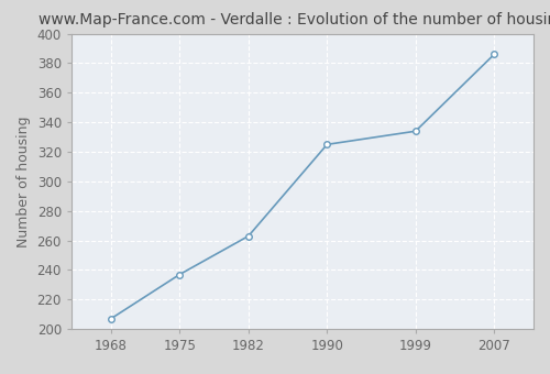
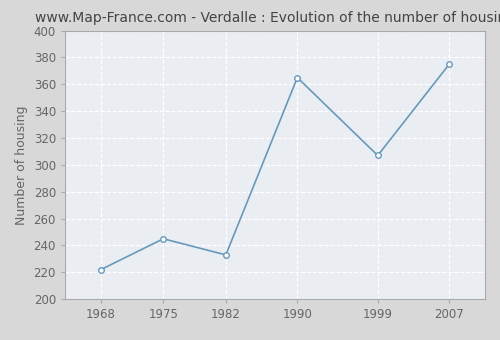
1968: 207 -> 222
1975: 237 -> 245
1982: 263 -> 233
1990: 325 -> 365
1999: 334 -> 307
2007: 386 -> 375
